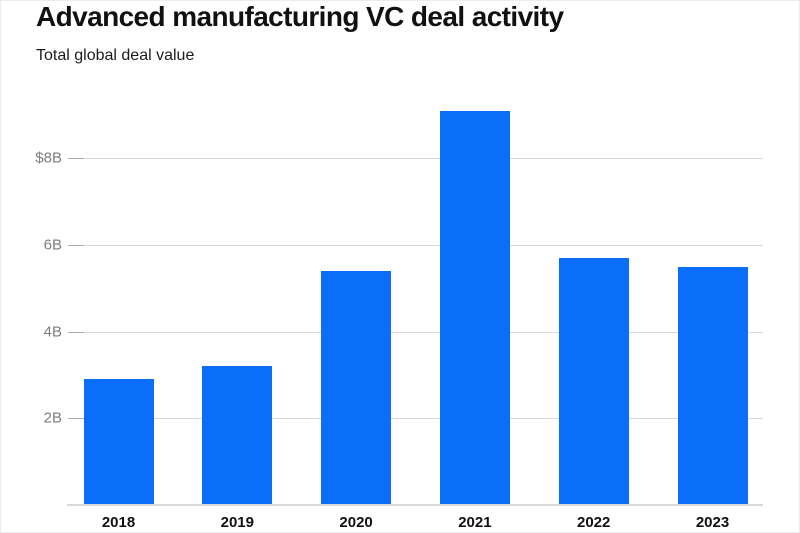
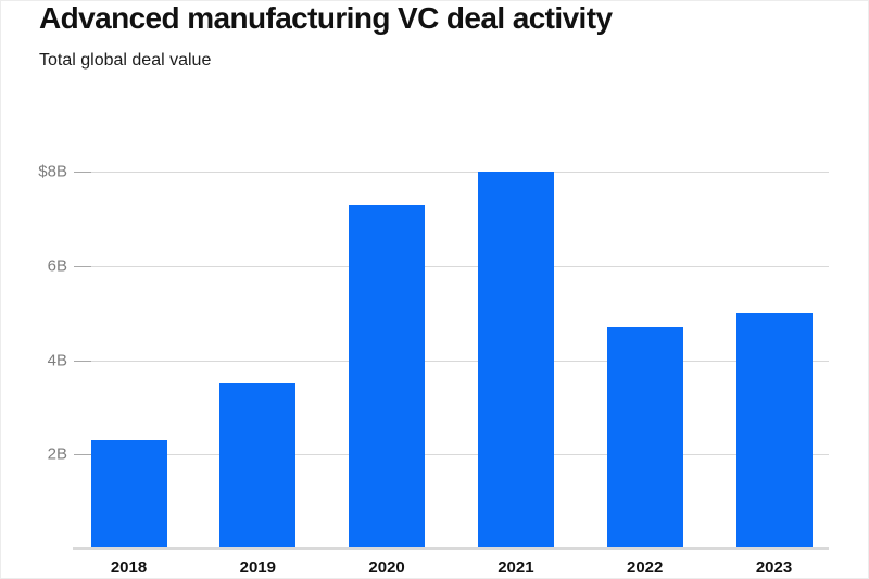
2018: $2.9B -> $2.3B
2019: $3.2B -> $3.5B
2020: $5.4B -> $7.3B
2021: $9.1B -> $8.0B
2022: $5.7B -> $4.7B
2023: $5.5B -> $5.0B
